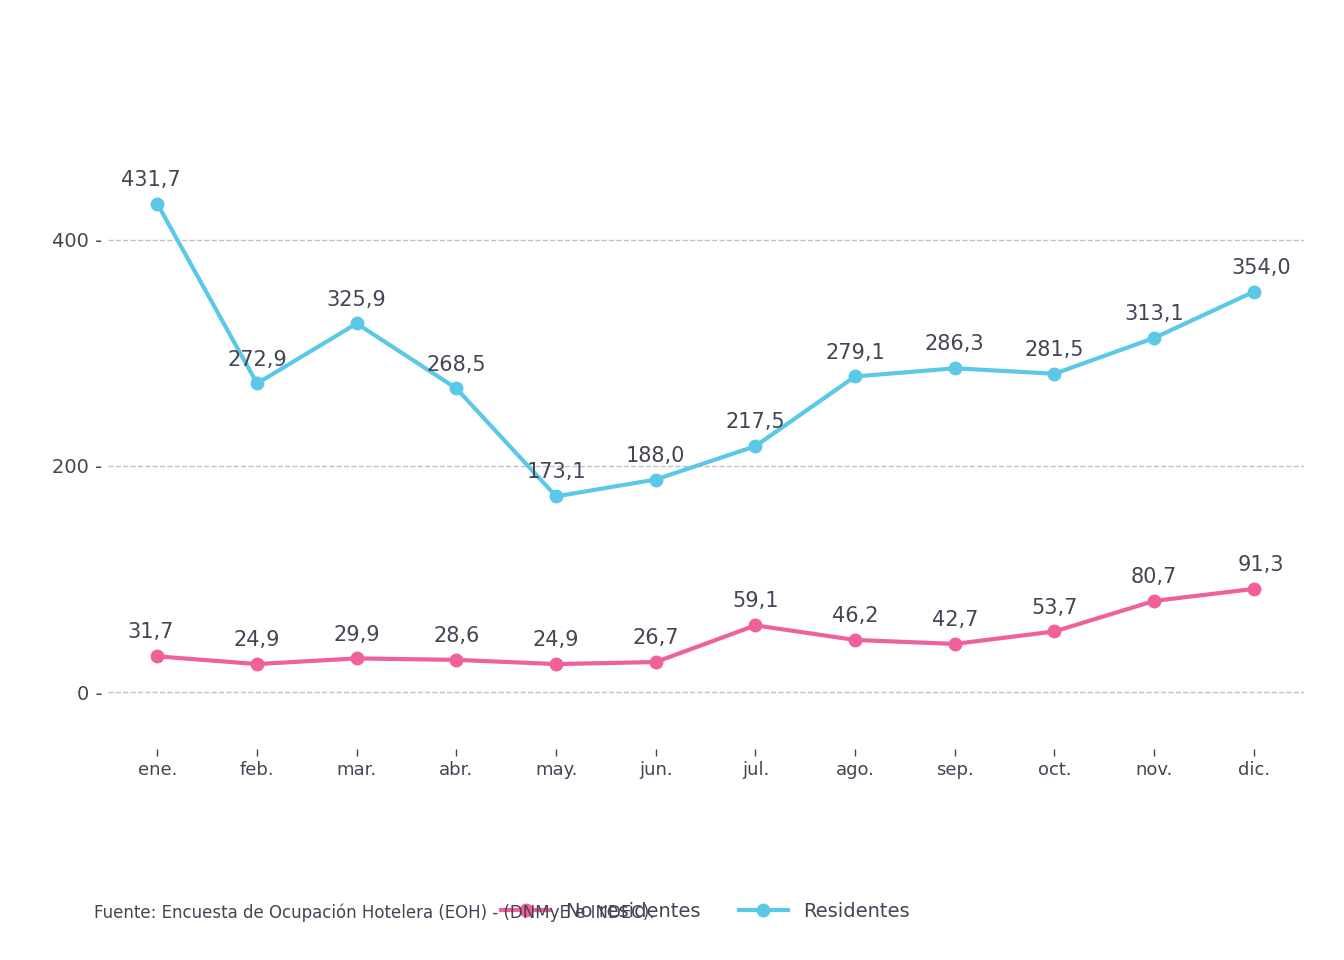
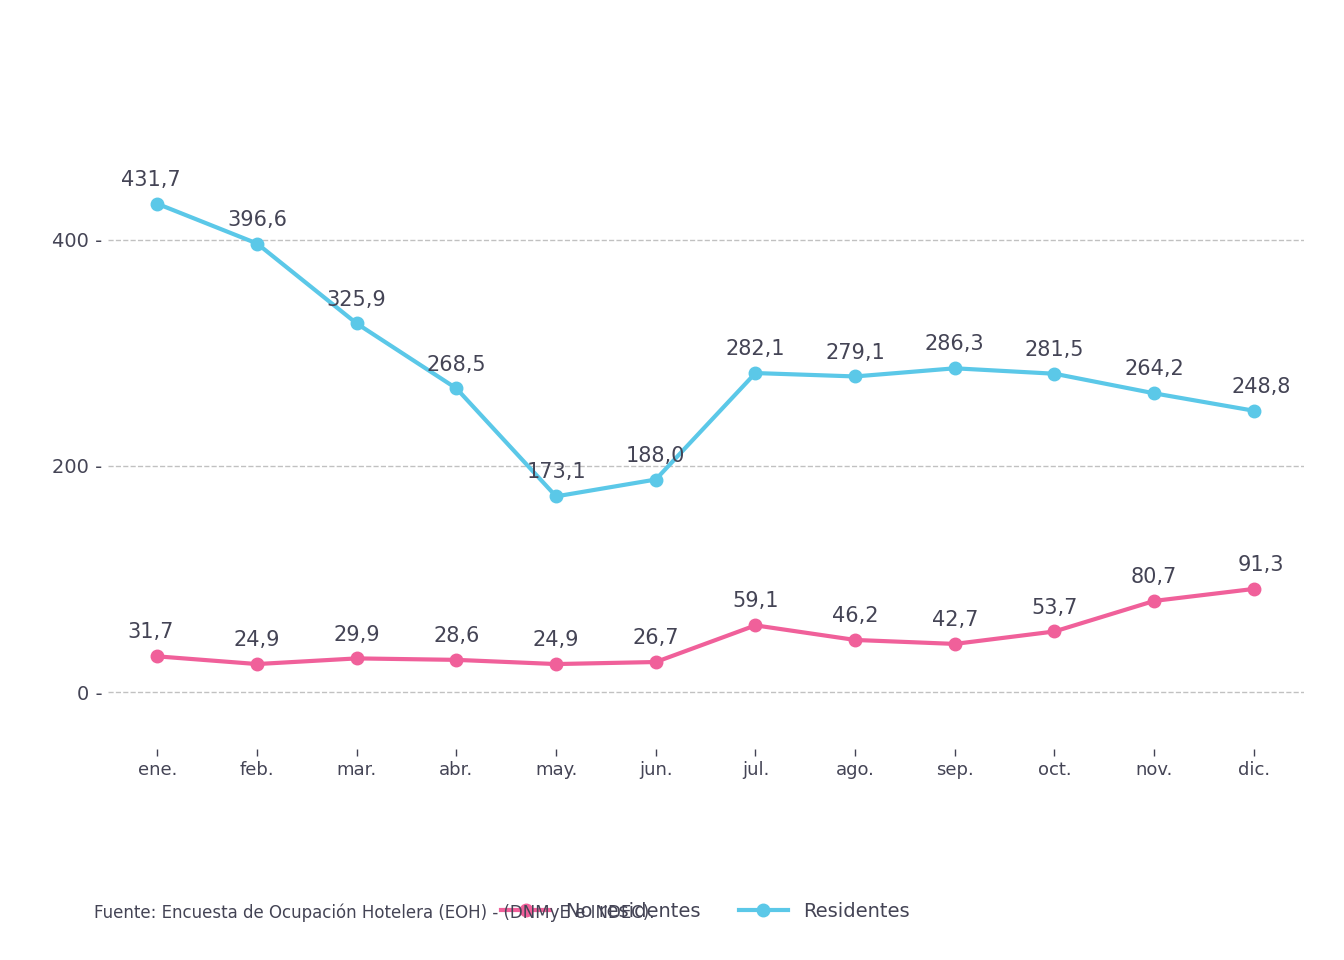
Residentes/feb.: 272,9 -> 396,6
Residentes/jul.: 217,5 -> 282,1
Residentes/nov.: 313,1 -> 264,2
Residentes/dic.: 354,0 -> 248,8
